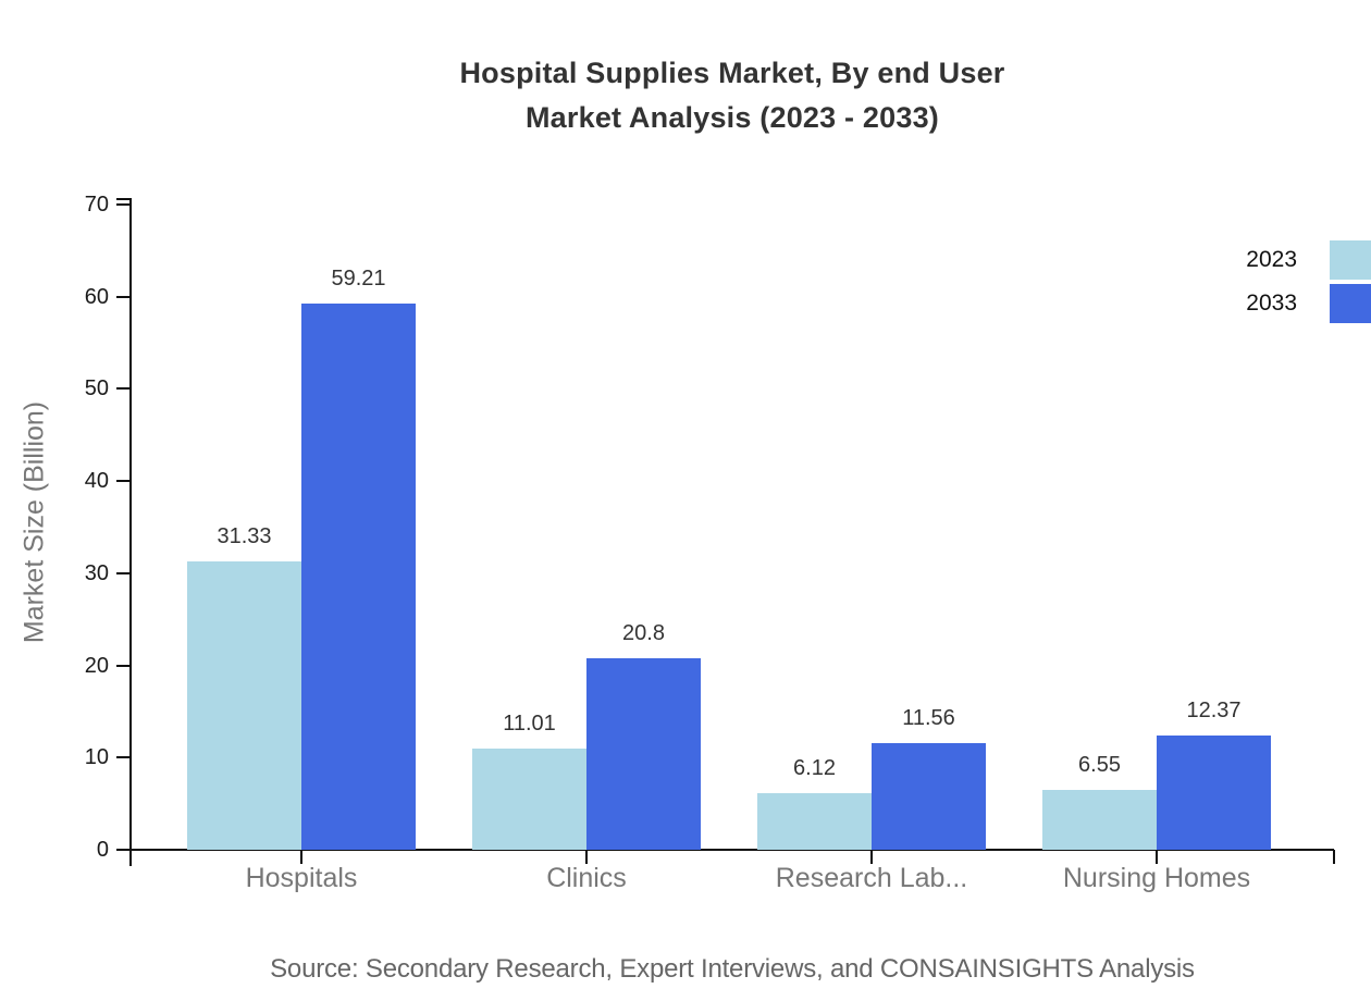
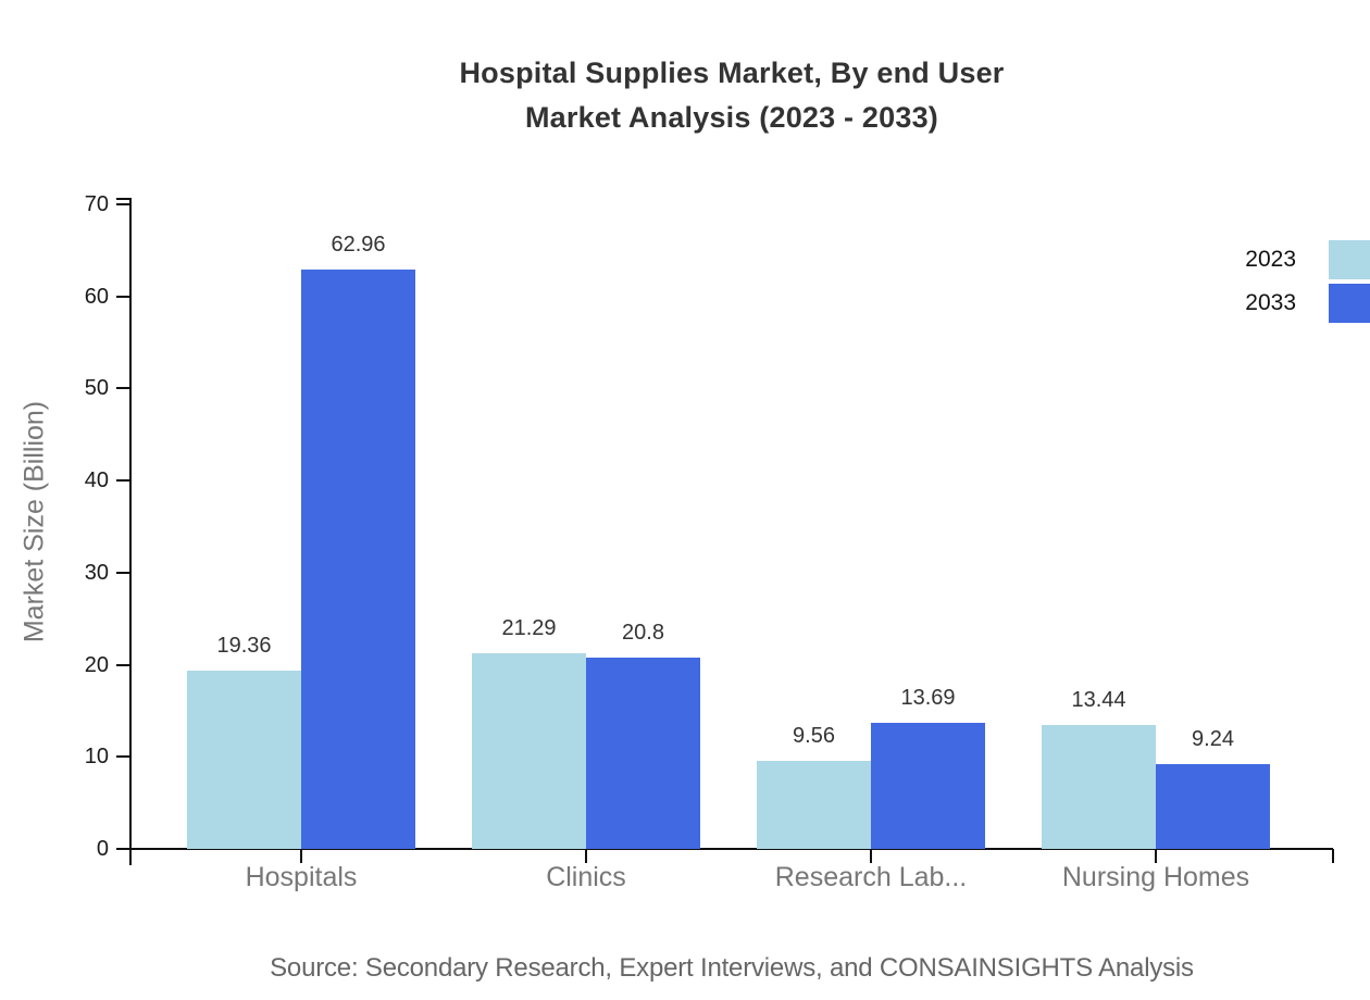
2023/Hospitals: 31.33 -> 19.36
2033/Hospitals: 59.21 -> 62.96
2023/Clinics: 11.01 -> 21.29
2023/Research Lab...: 6.12 -> 9.56
2033/Research Lab...: 11.56 -> 13.69
2023/Nursing Homes: 6.55 -> 13.44
2033/Nursing Homes: 12.37 -> 9.24
